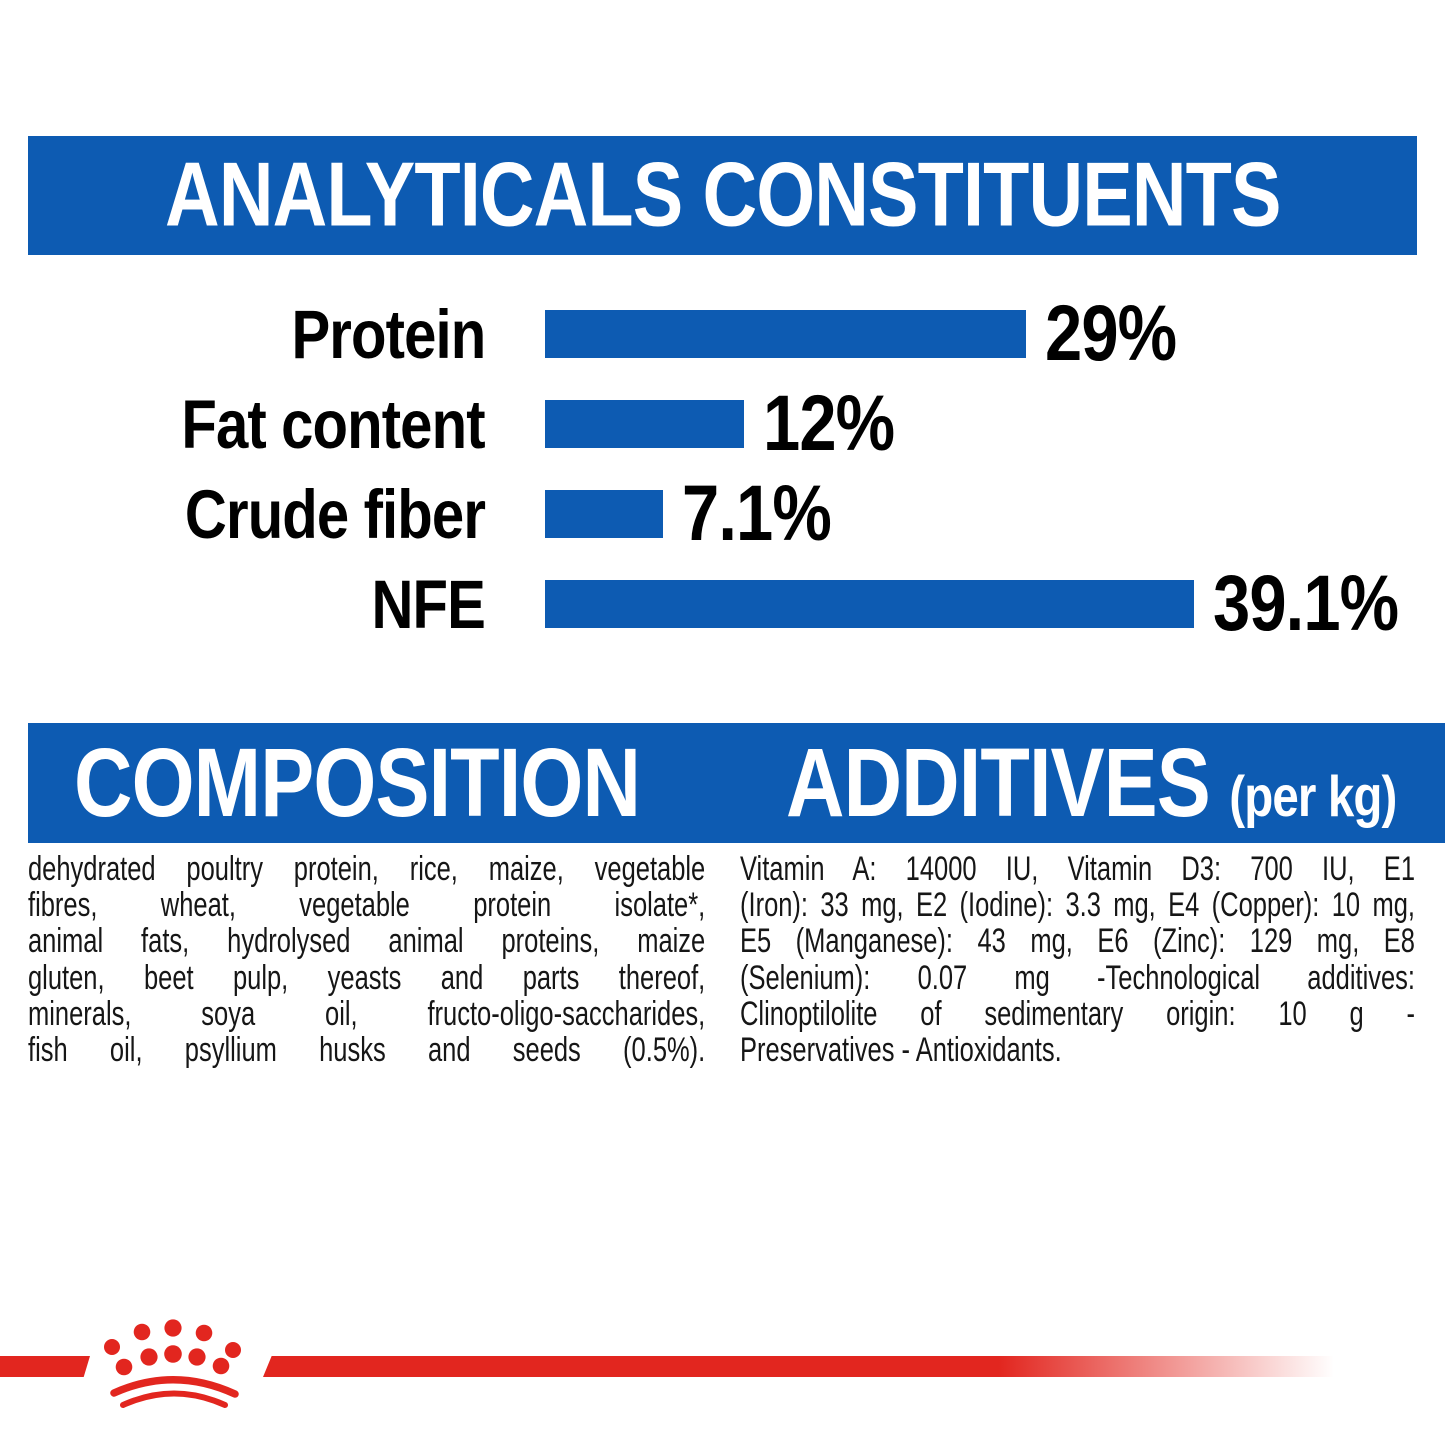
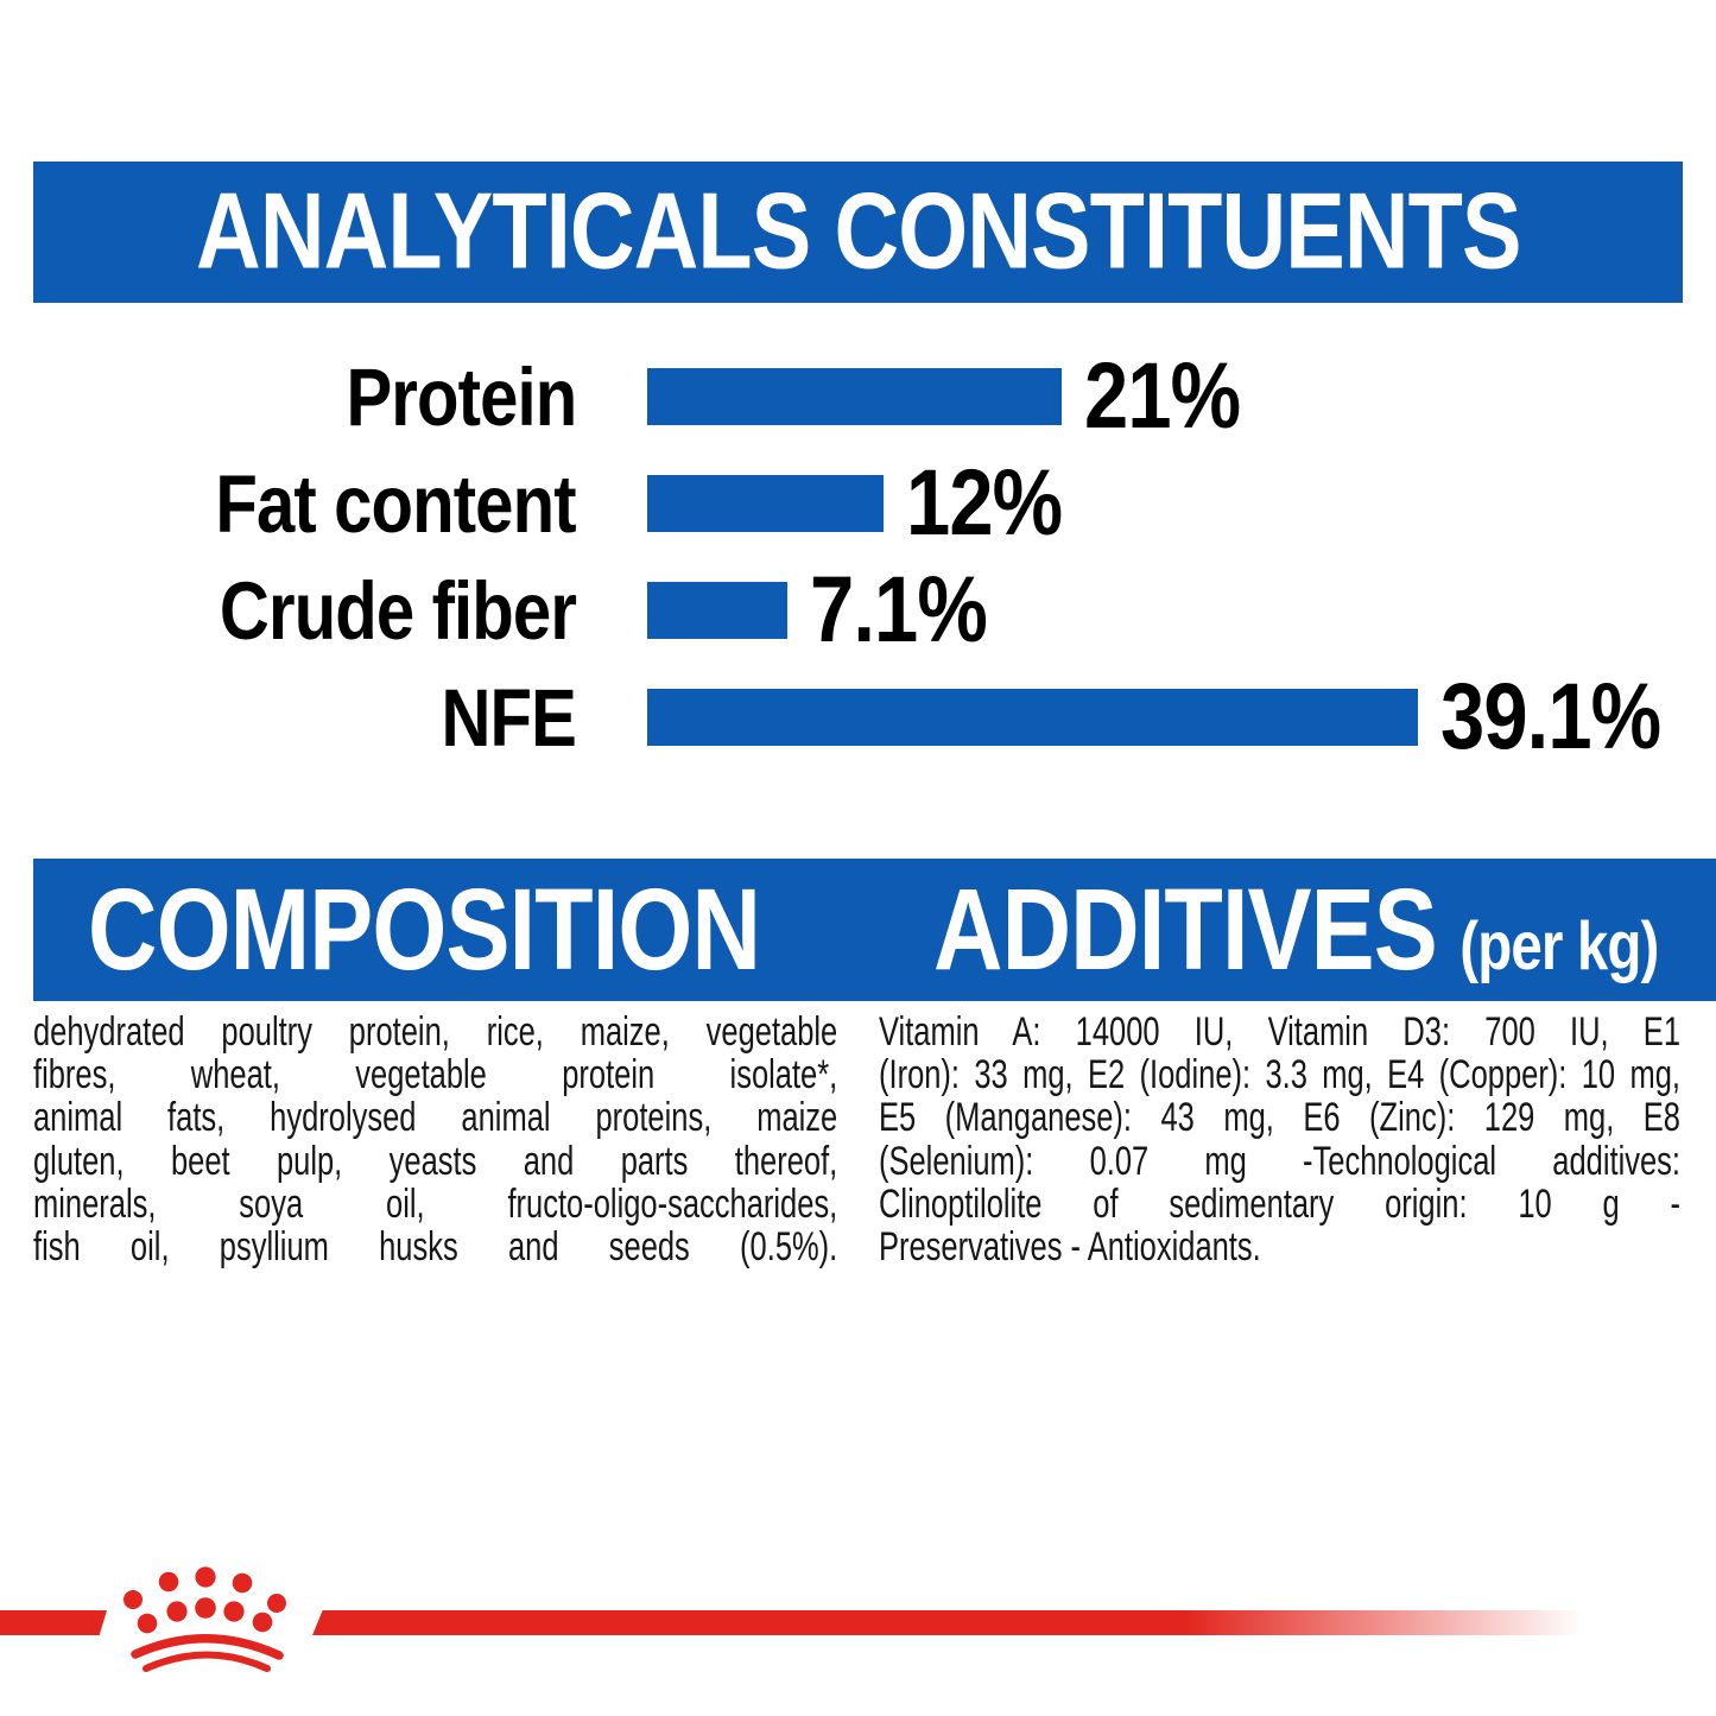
Protein: 29% -> 21%
